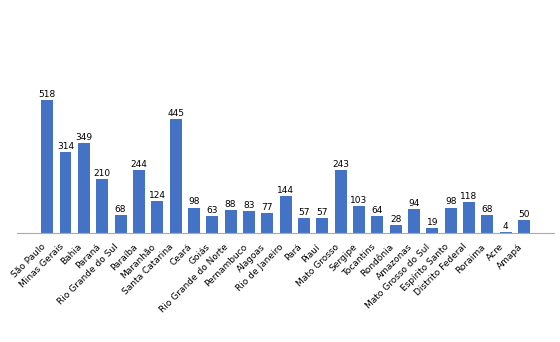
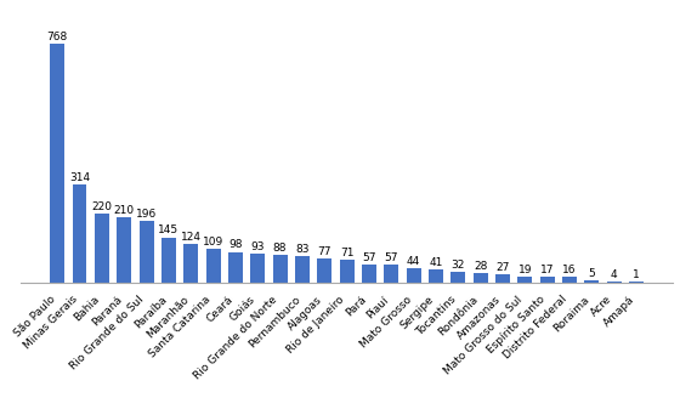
São Paulo: 518 -> 768
Bahia: 349 -> 220
Rio Grande do Sul: 68 -> 196
Paraíba: 244 -> 145
Santa Catarina: 445 -> 109
Goiás: 63 -> 93
Rio de Janeiro: 144 -> 71
Mato Grosso: 243 -> 44
Sergipe: 103 -> 41
Tocantins: 64 -> 32
Amazonas: 94 -> 27
Espírito Santo: 98 -> 17
Distrito Federal: 118 -> 16
Roraima: 68 -> 5
Amapá: 50 -> 1
